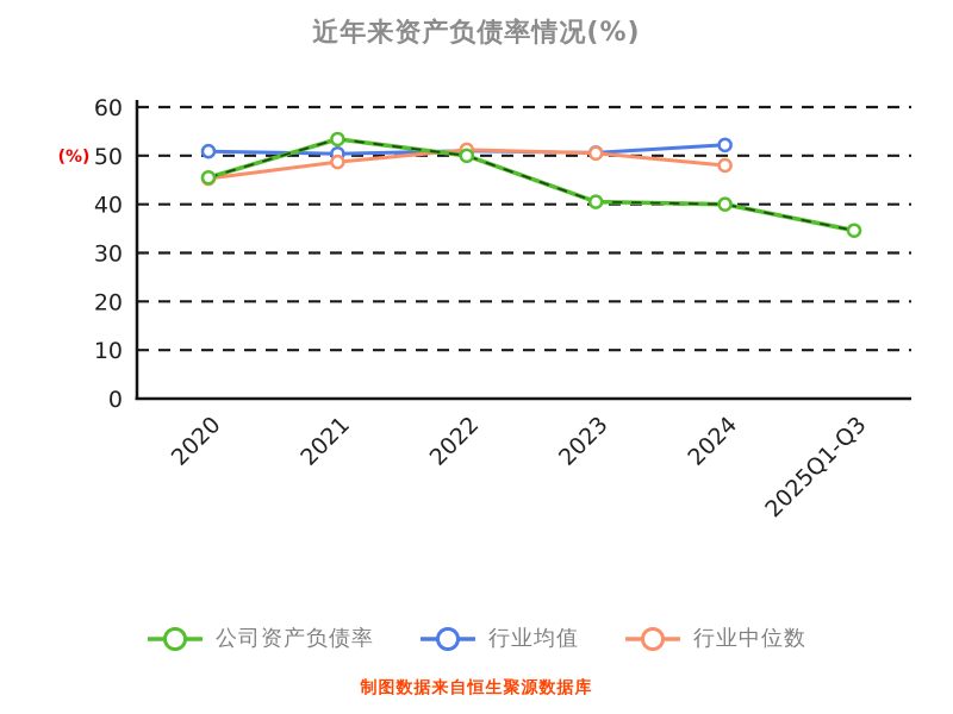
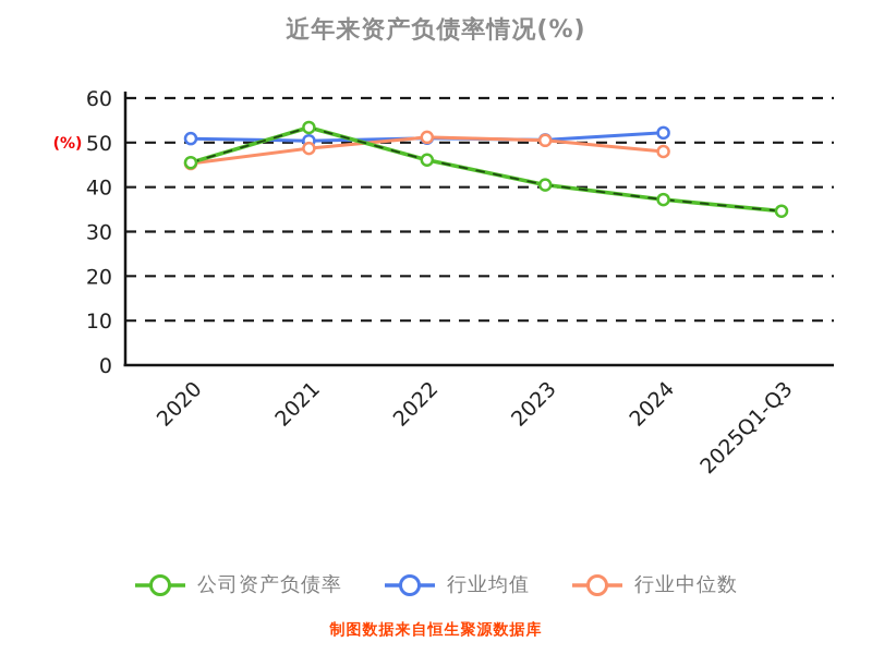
公司资产负债率/2022: 50 -> 46
公司资产负债率/2024: 40 -> 37
